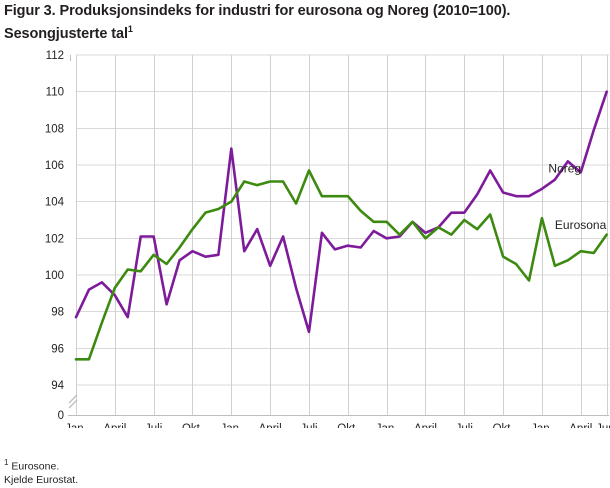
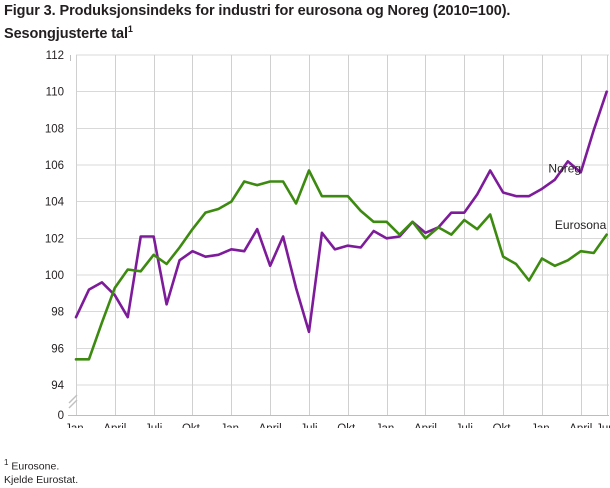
Noreg/Jan. 2011: 106.9 -> 101.4
Eurosona/Jan. 2013: 103.1 -> 100.9
